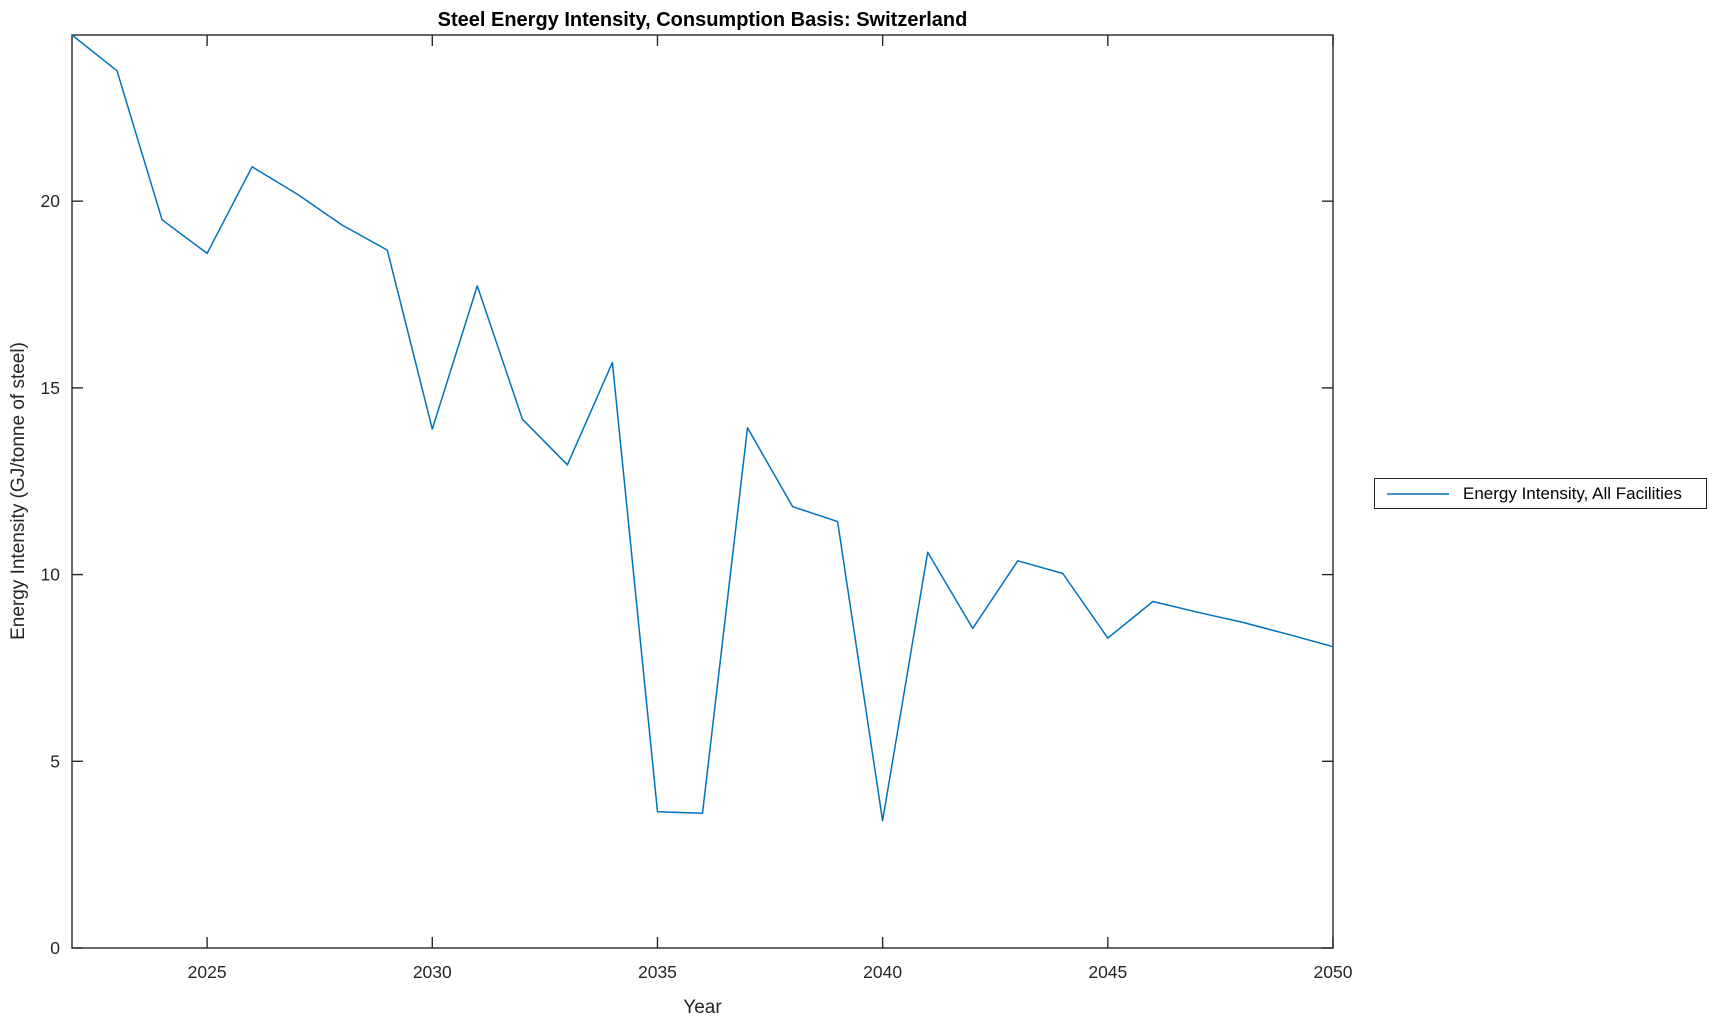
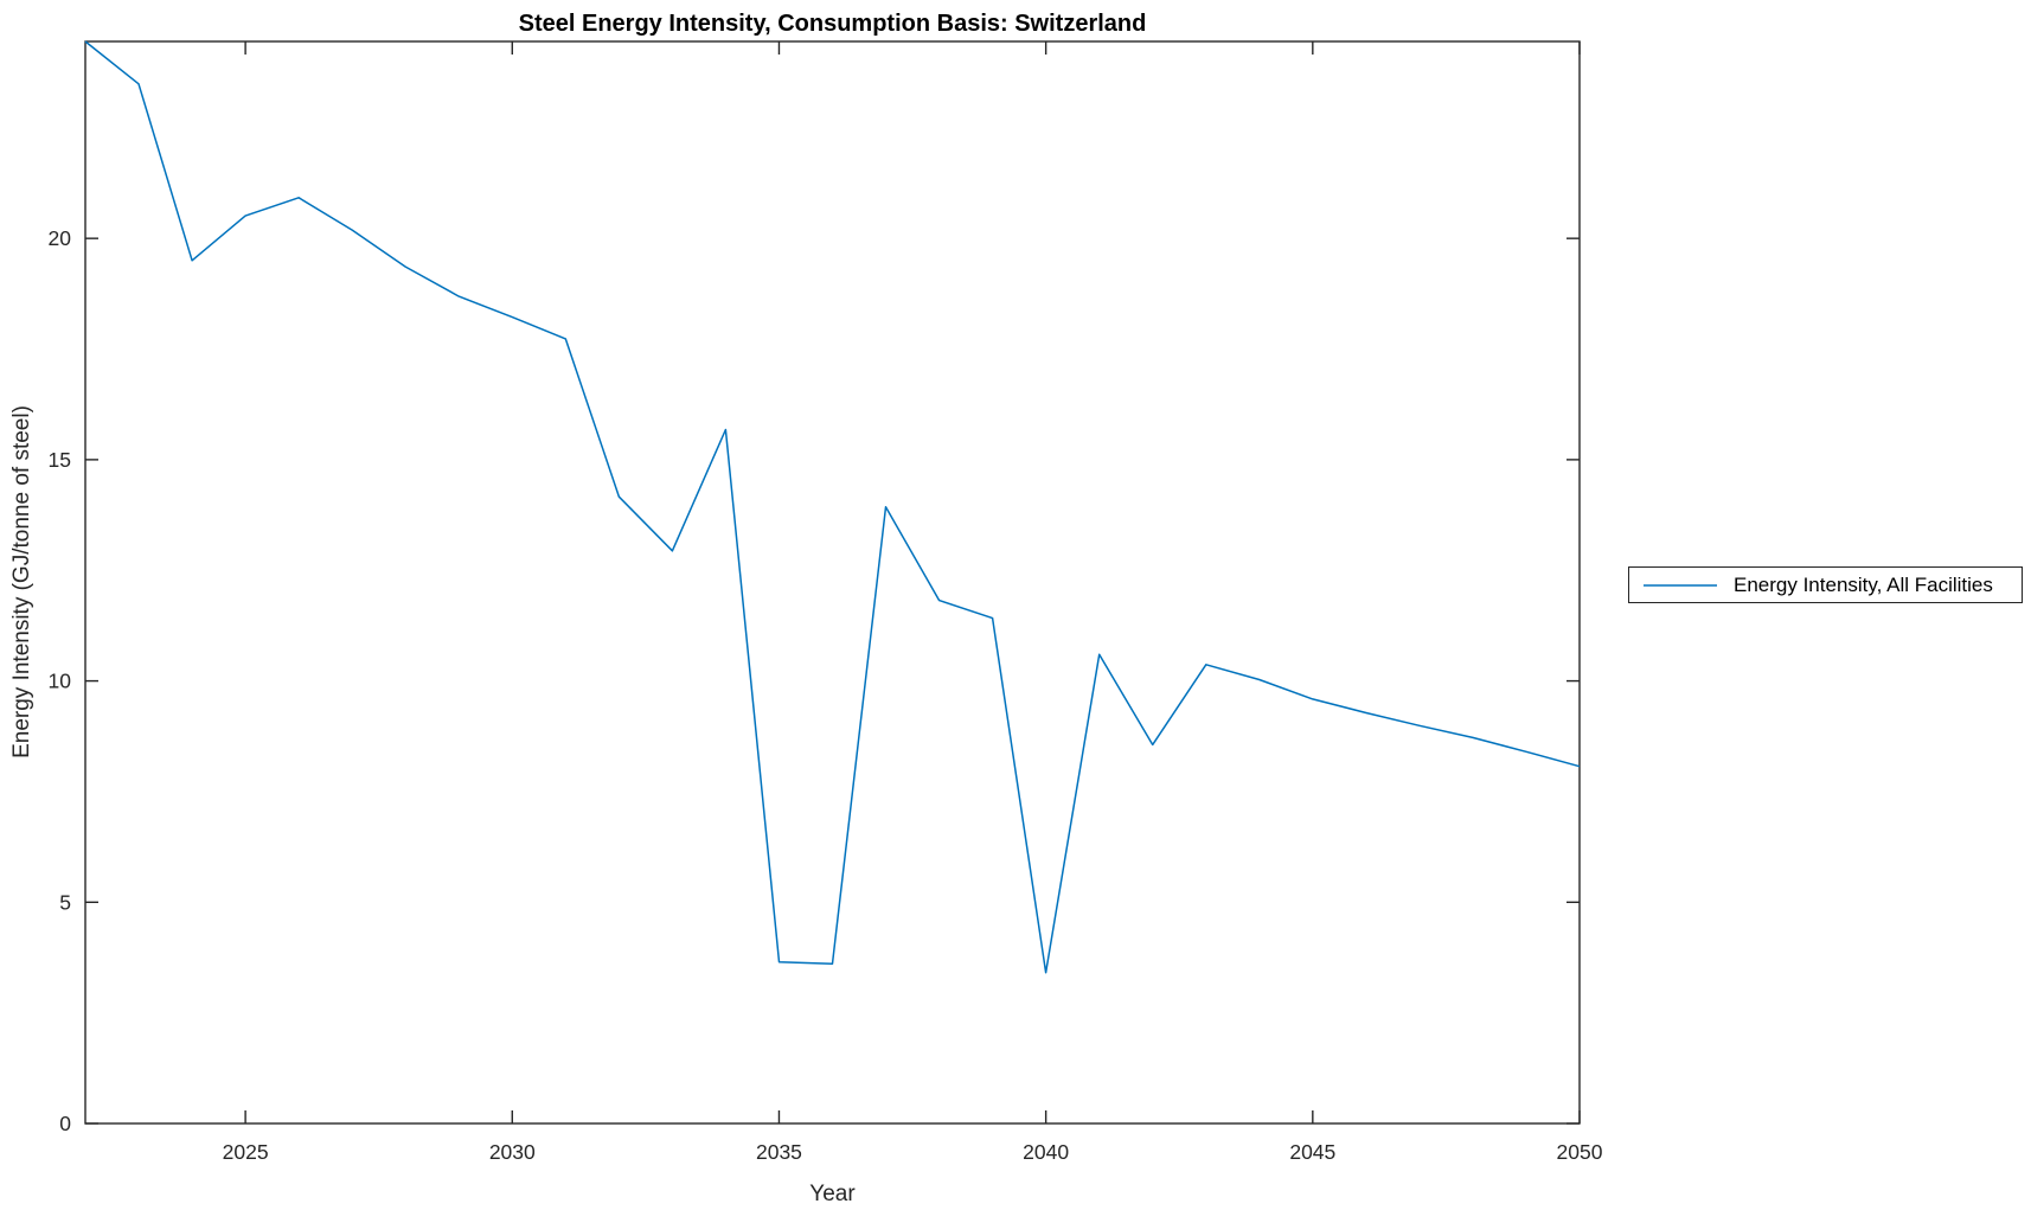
2025: 18.6 -> 20.5
2030: 13.9 -> 18.2
2045: 8.3 -> 9.6
